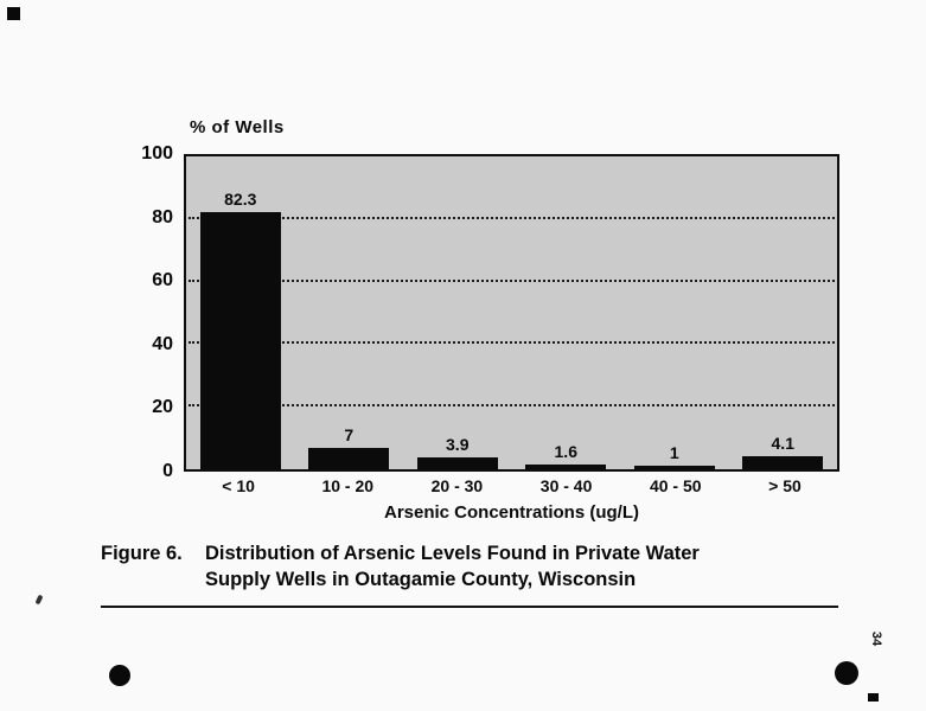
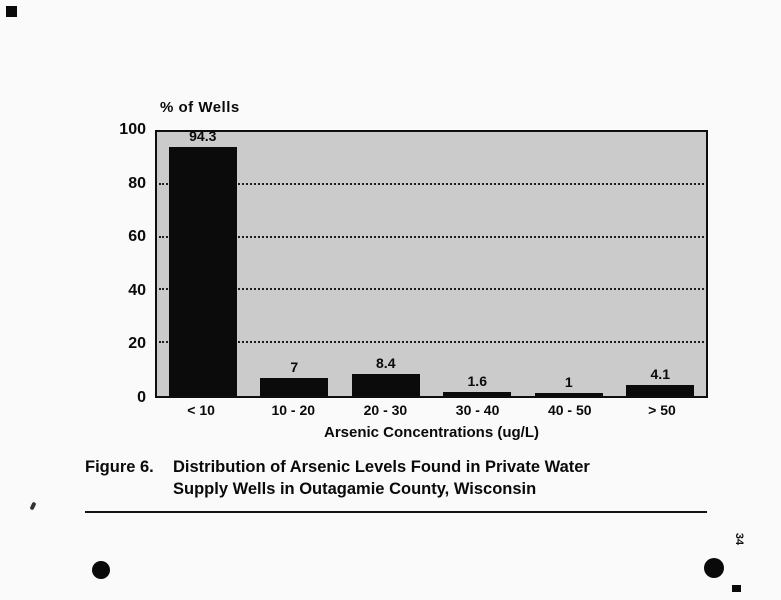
< 10: 82.3 -> 94.3
20 - 30: 3.9 -> 8.4
